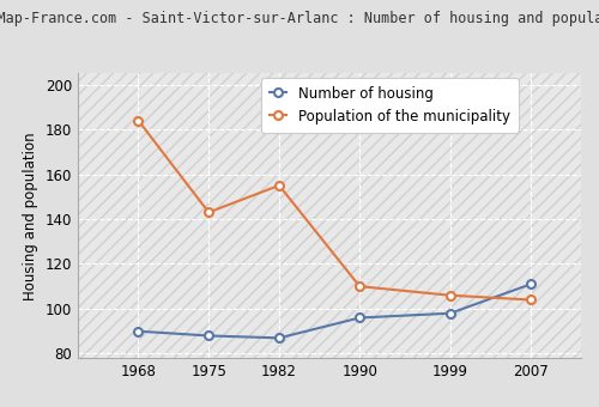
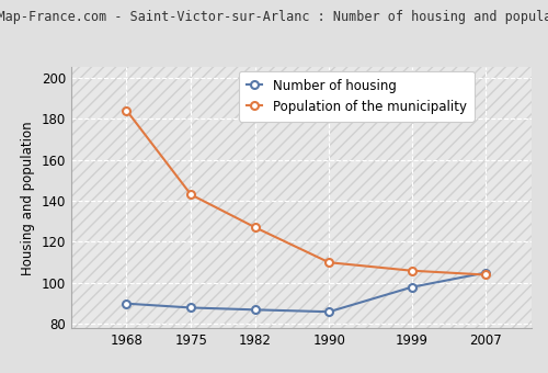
Population of the municipality/1982: 155 -> 127
Number of housing/1990: 96 -> 86
Number of housing/2007: 111 -> 105
